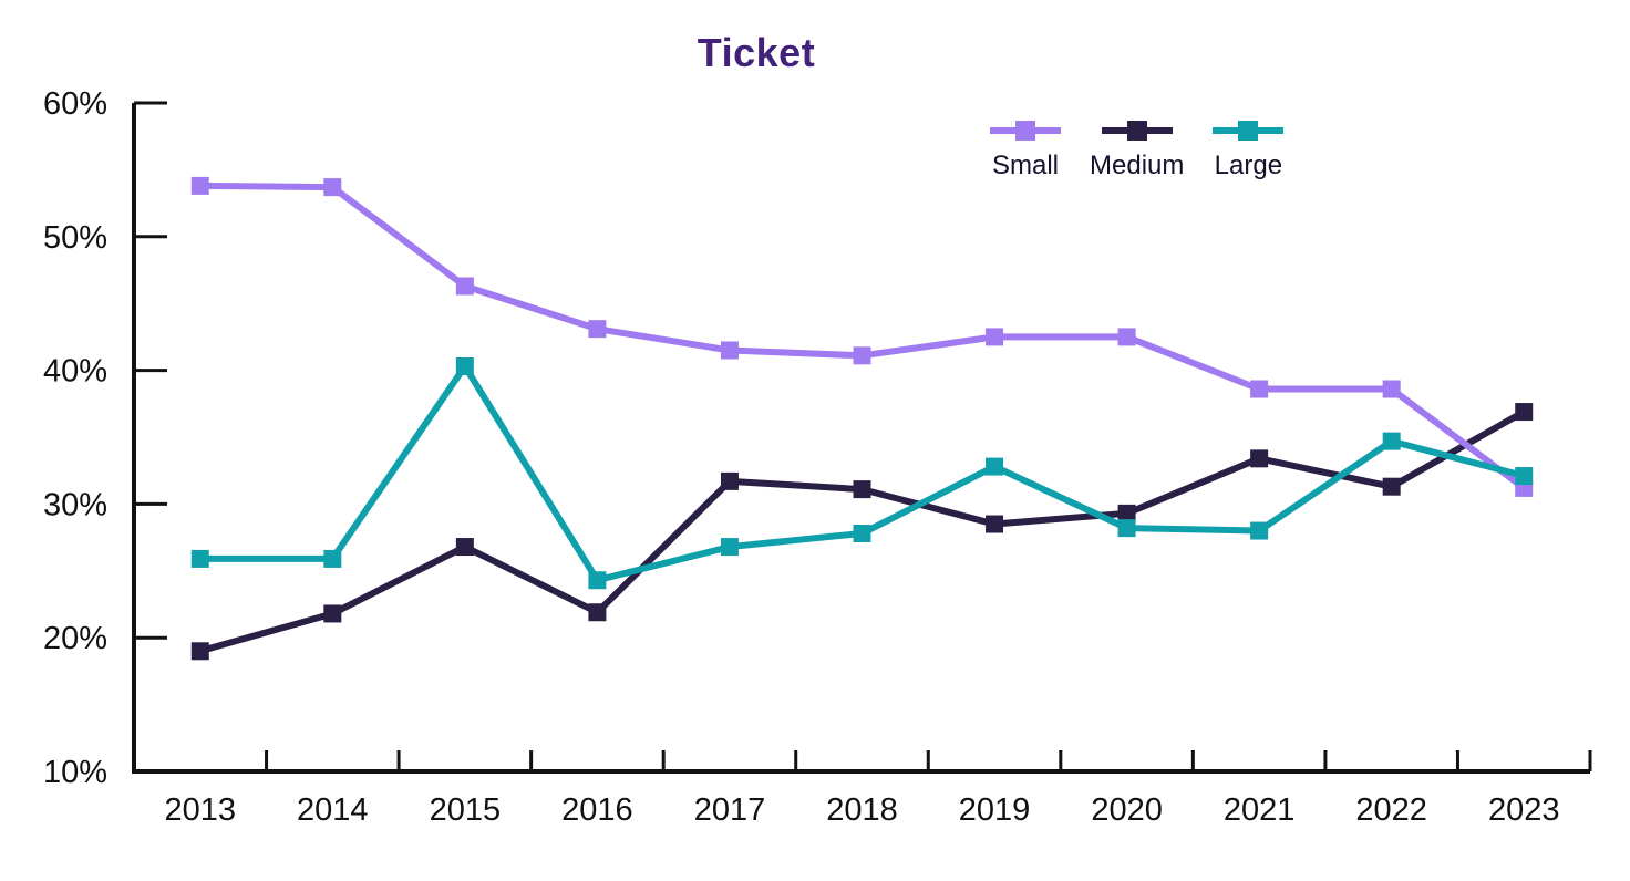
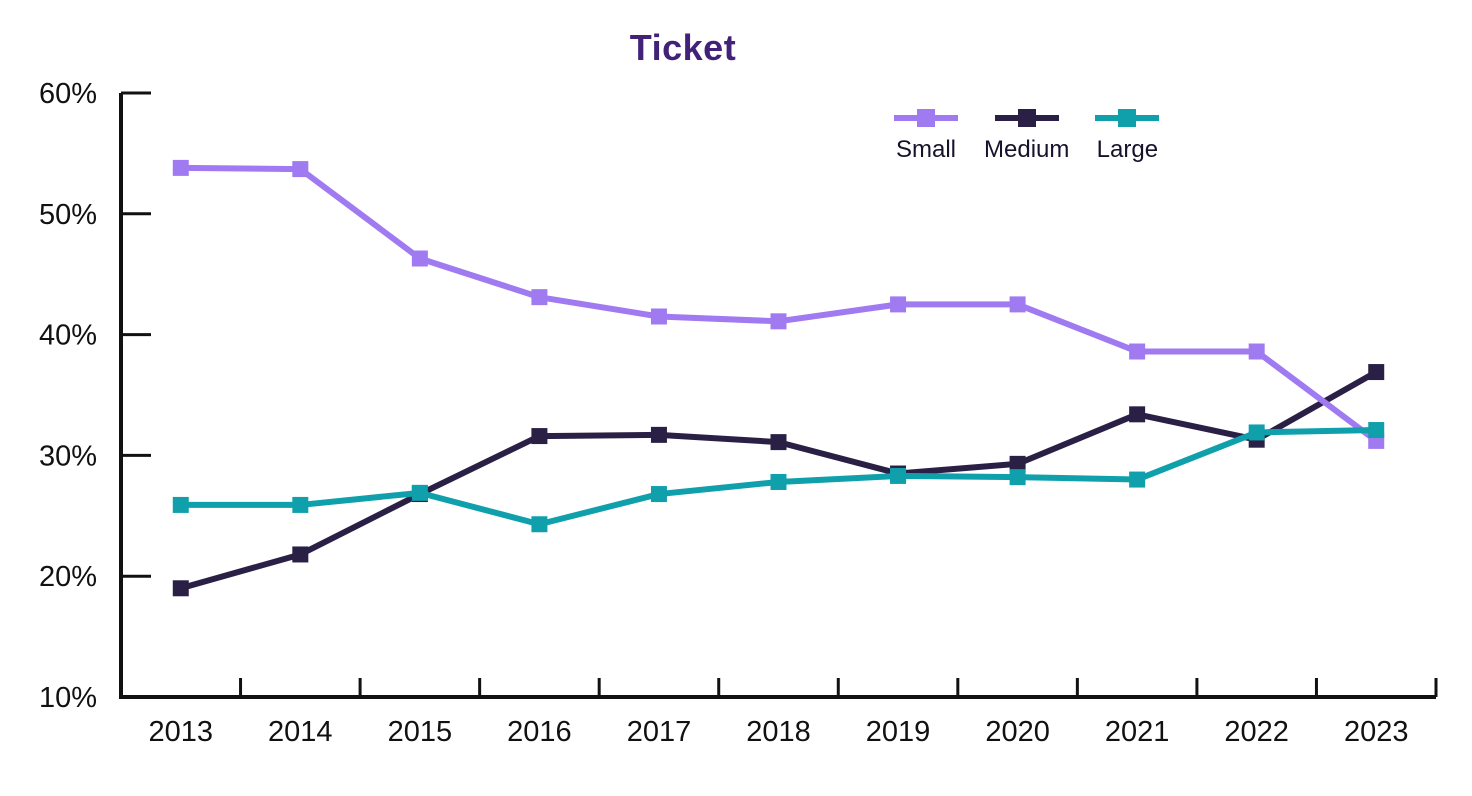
Large/2015: 40.3% -> 26.9%
Medium/2016: 21.9% -> 31.6%
Large/2019: 32.8% -> 28.3%
Large/2022: 34.7% -> 31.9%
